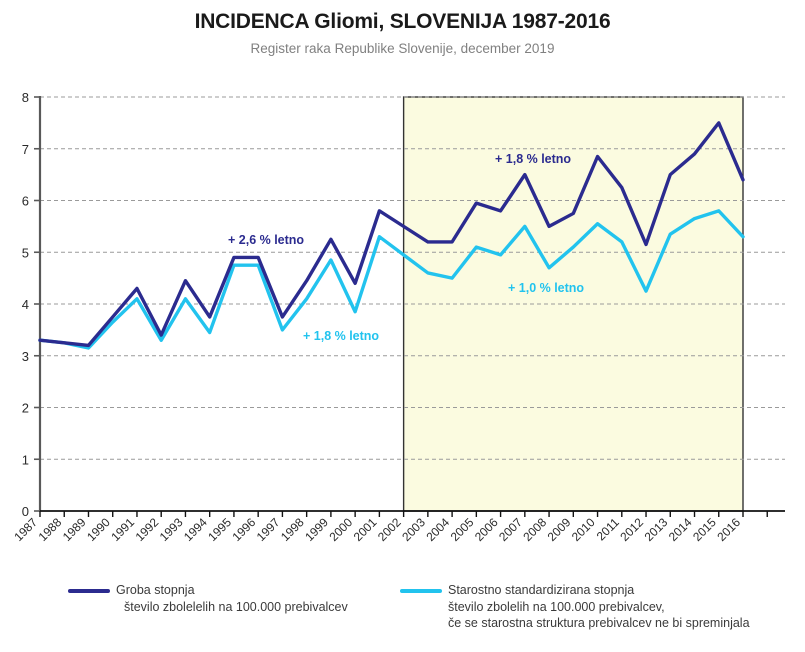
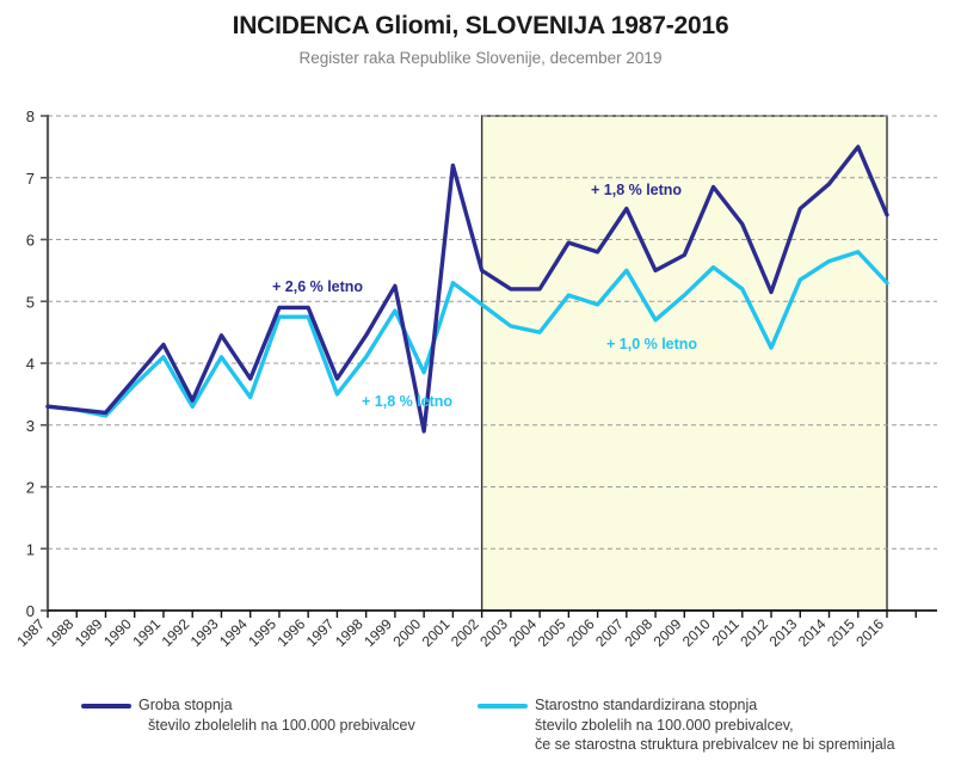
Groba stopnja/2000: 4.4 -> 2.9
Groba stopnja/2001: 5.8 -> 7.2
